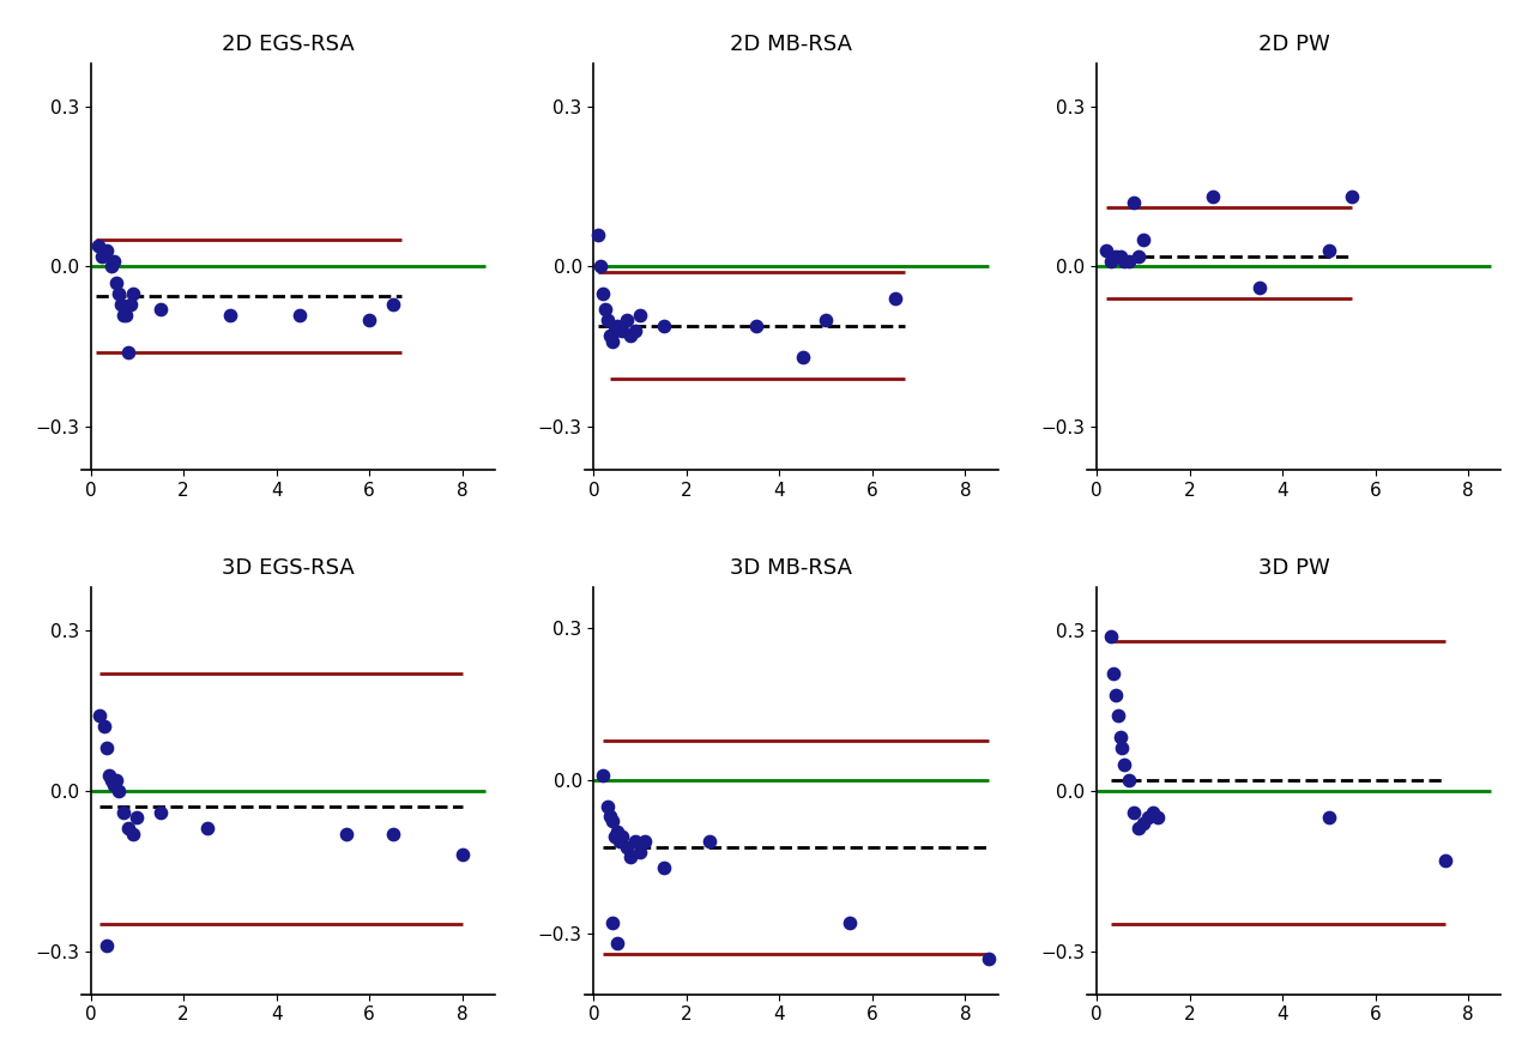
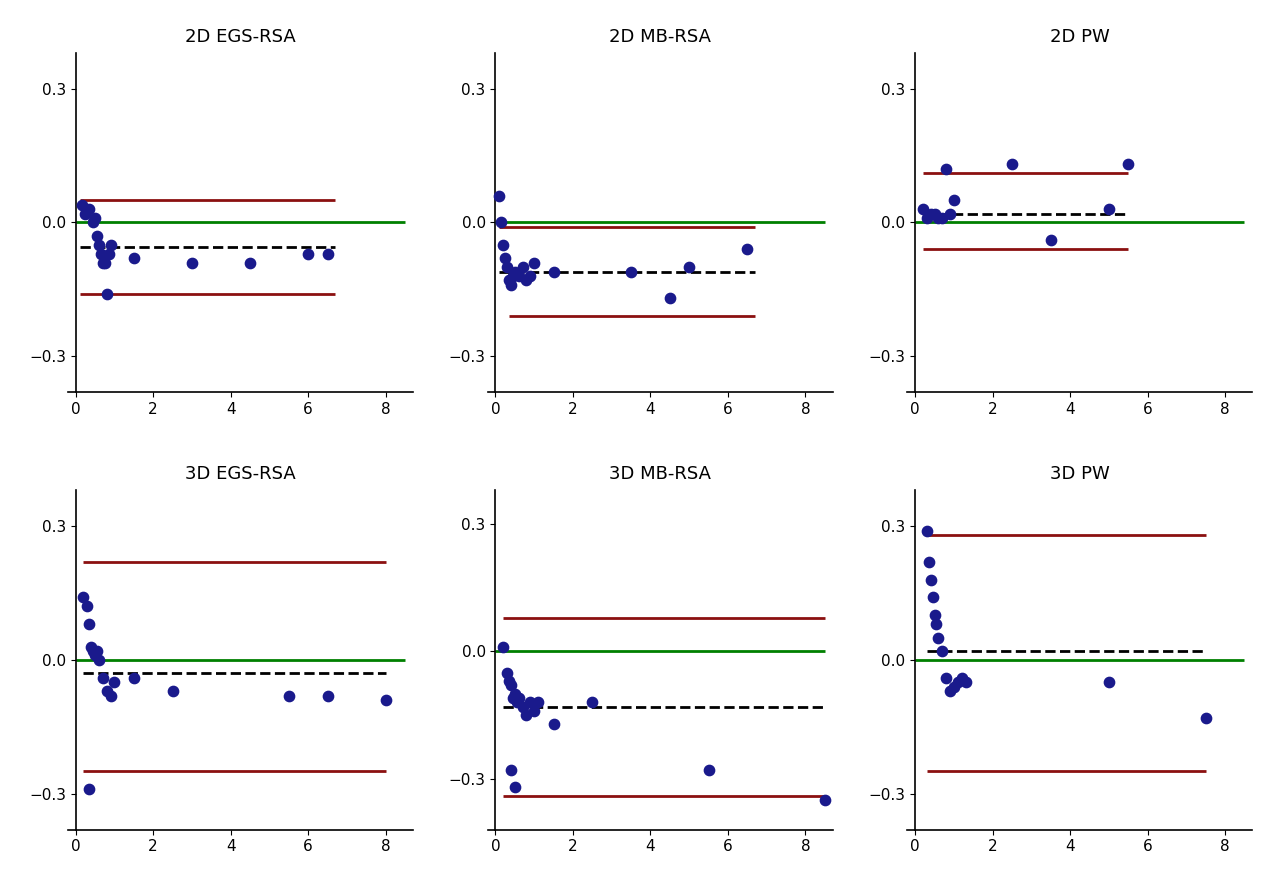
2D EGS-RSA/6: -0.10 -> -0.07
3D EGS-RSA/8: -0.12 -> -0.09
